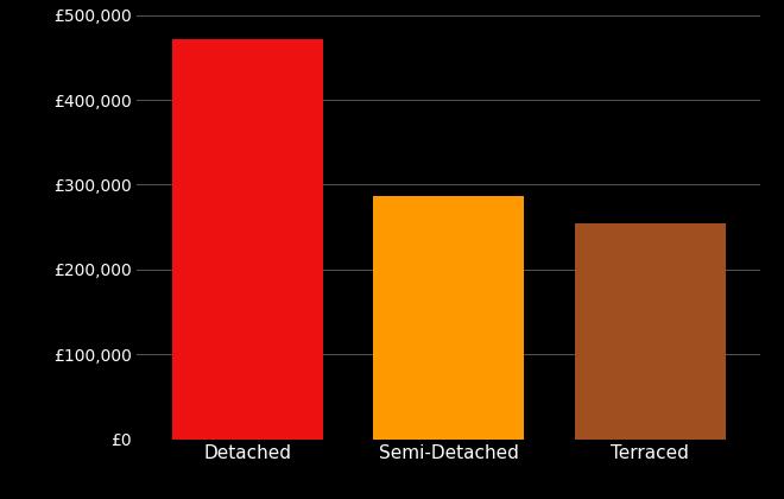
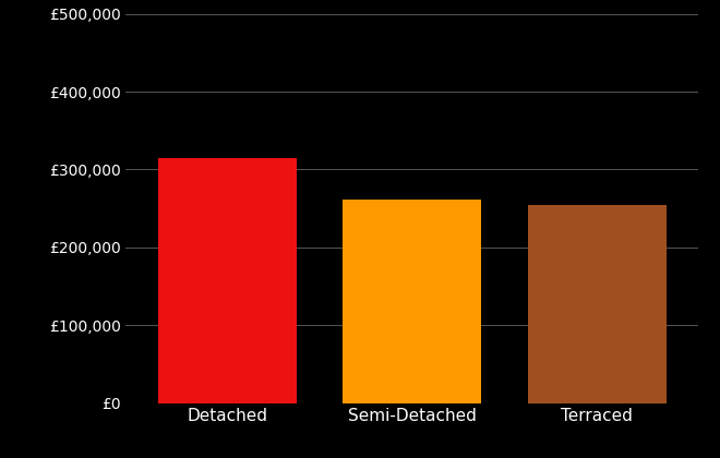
Detached: £472,000 -> £314,000
Semi-Detached: £287,000 -> £262,000
